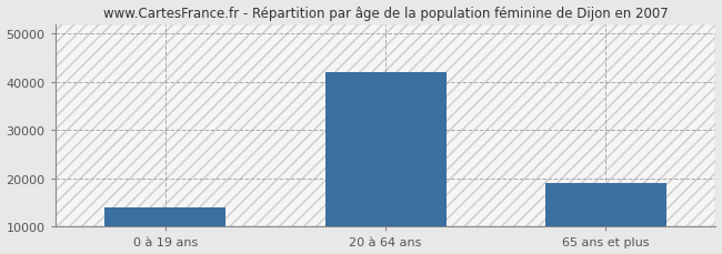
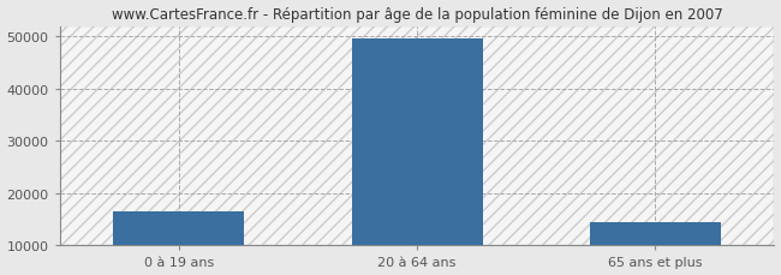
0 à 19 ans: 14000 -> 16500
20 à 64 ans: 42000 -> 49500
65 ans et plus: 19000 -> 14500
